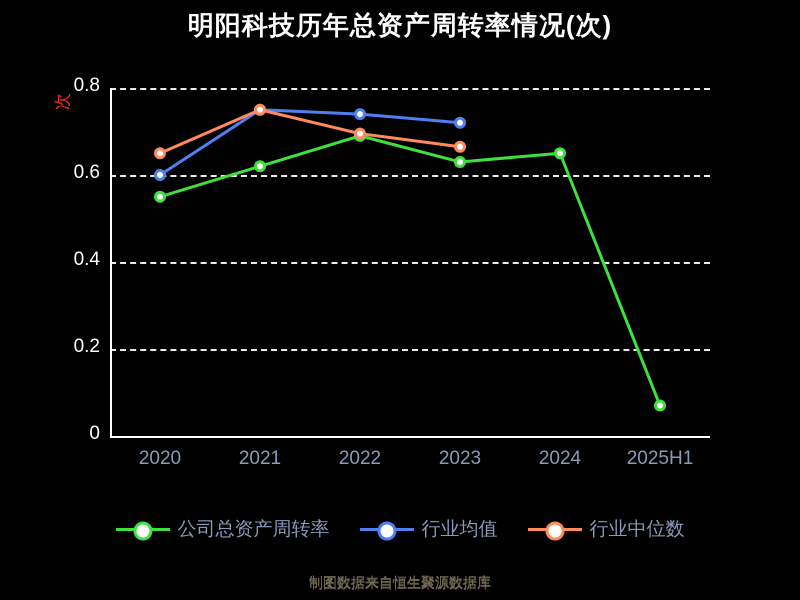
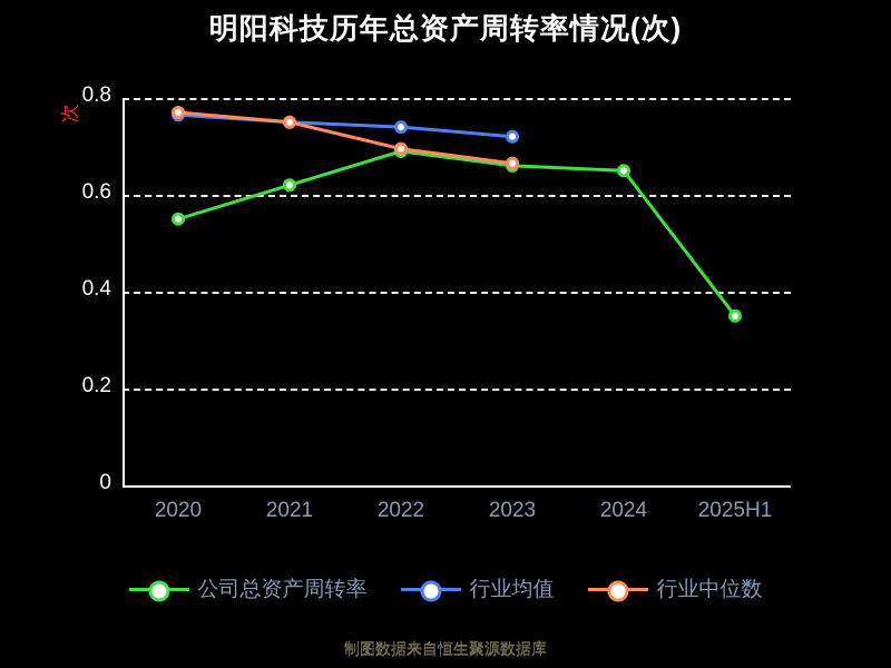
行业均值/2020: 0.60 -> 0.77
行业中位数/2020: 0.65 -> 0.77
公司总资产周转率/2023: 0.63 -> 0.66
公司总资产周转率/2025H1: 0.07 -> 0.35
